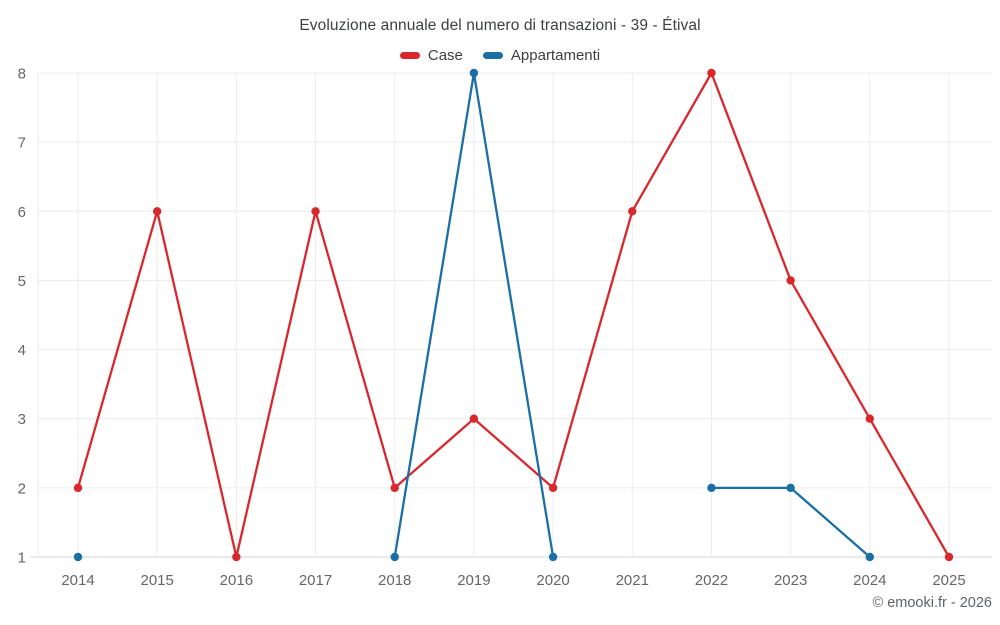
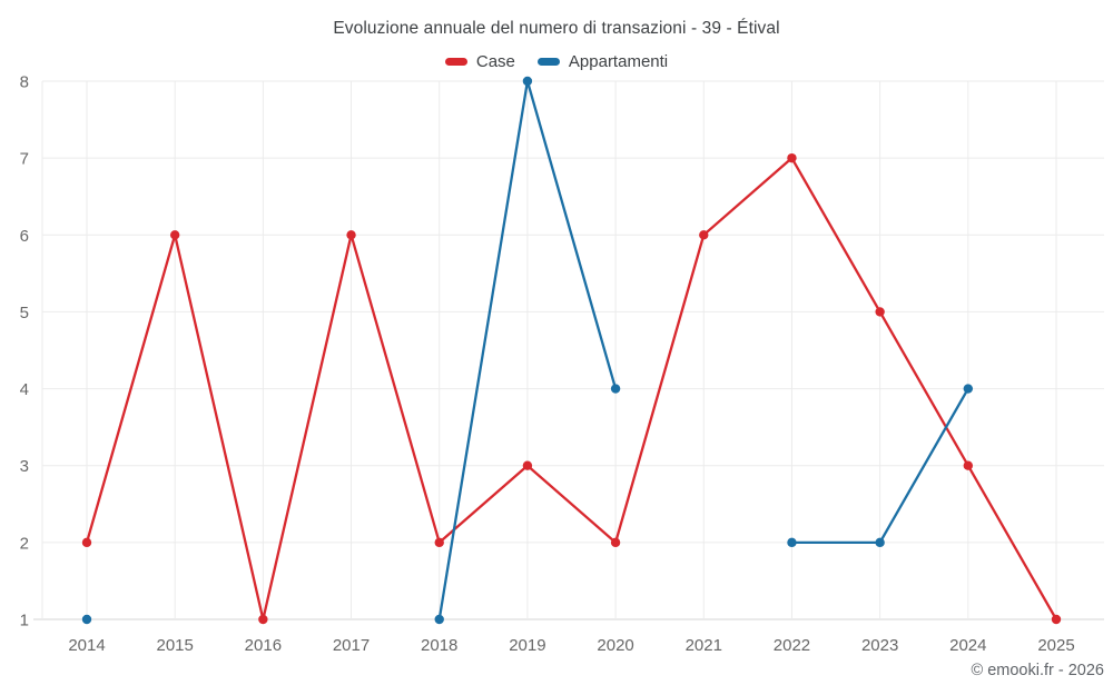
Appartamenti/2020: 1 -> 4
Case/2022: 8 -> 7
Appartamenti/2024: 1 -> 4
